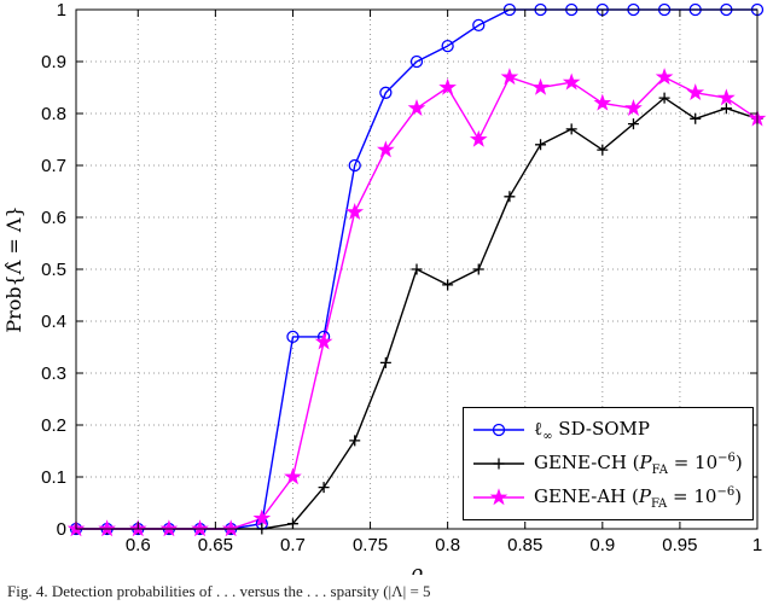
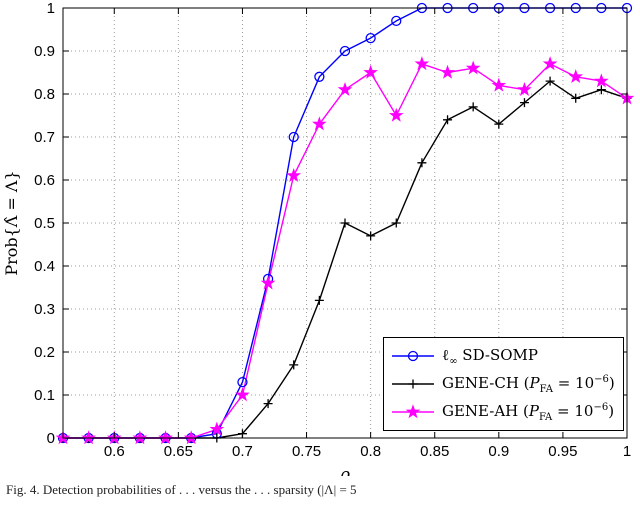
ℓ∞ SD-SOMP/0.7: 0.37 -> 0.13
